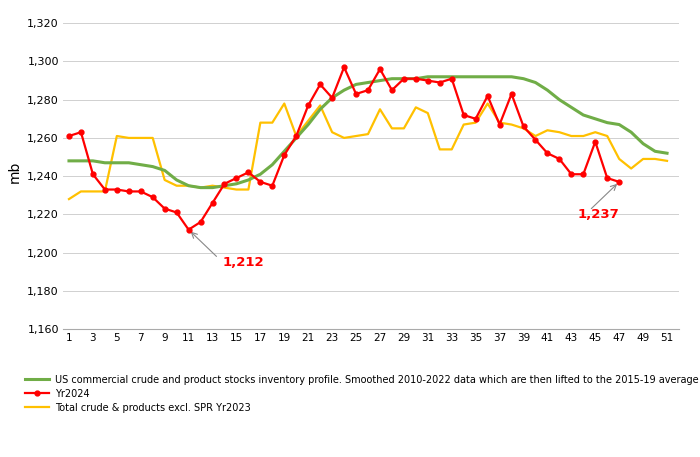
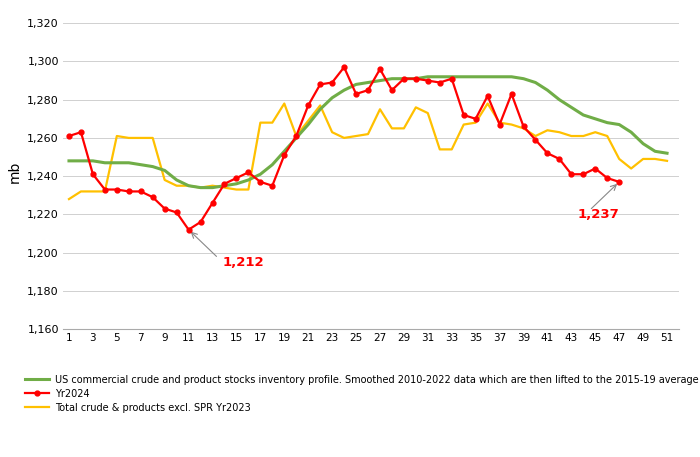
Yr2024/23: 1,281 -> 1,289
Yr2024/45: 1,258 -> 1,244
